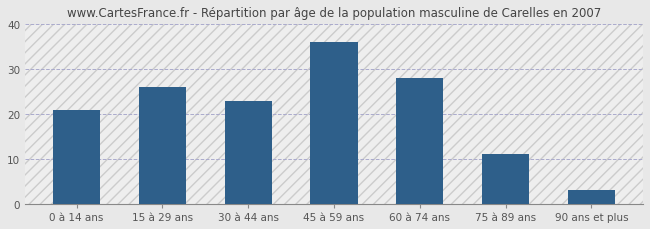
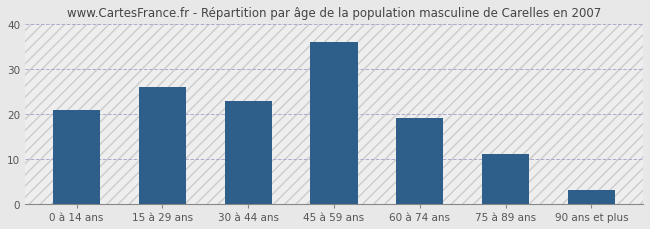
60 à 74 ans: 28 -> 19
